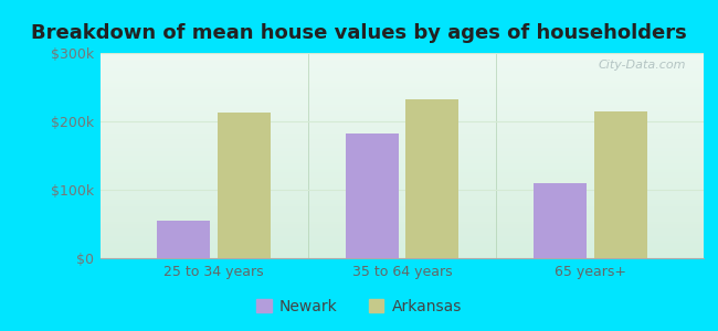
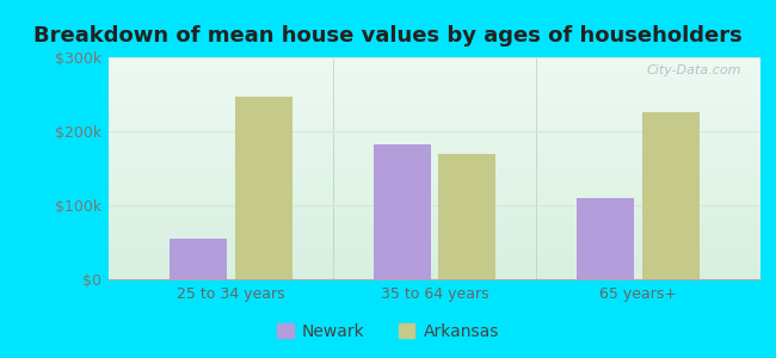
Arkansas/25 to 34 years: $213k -> $246k
Arkansas/35 to 64 years: $232k -> $170k
Arkansas/65 years+: $215k -> $226k
